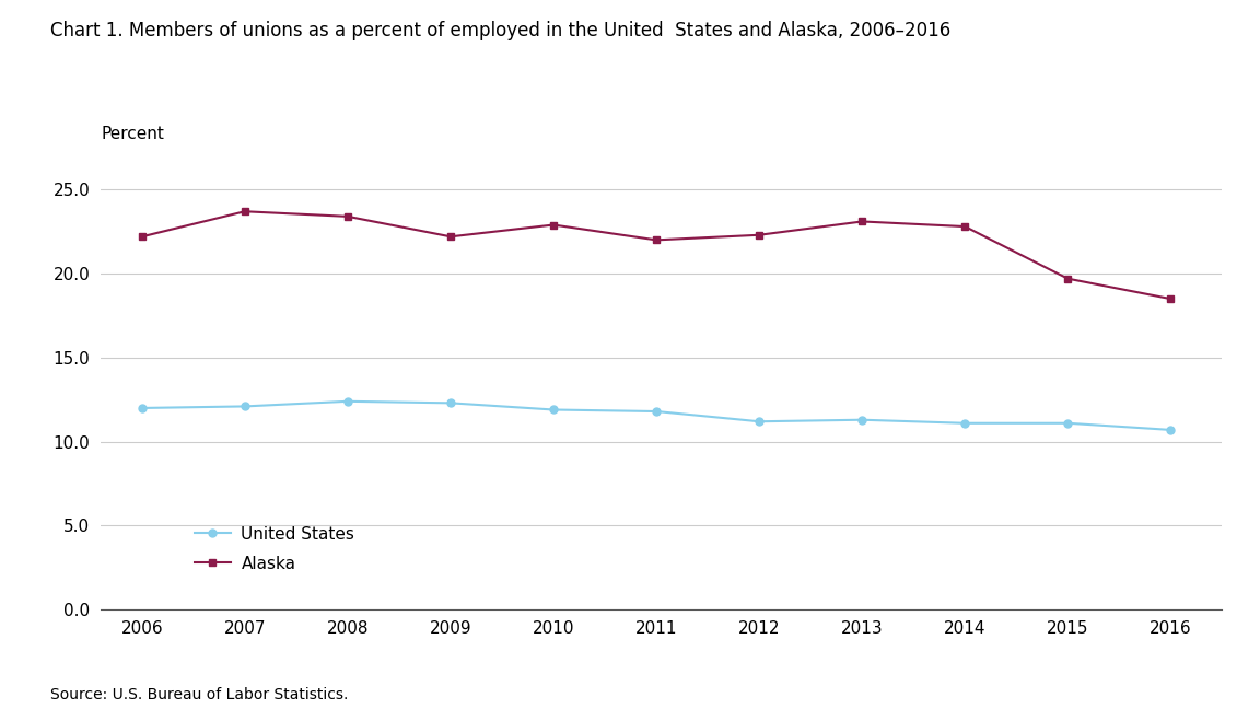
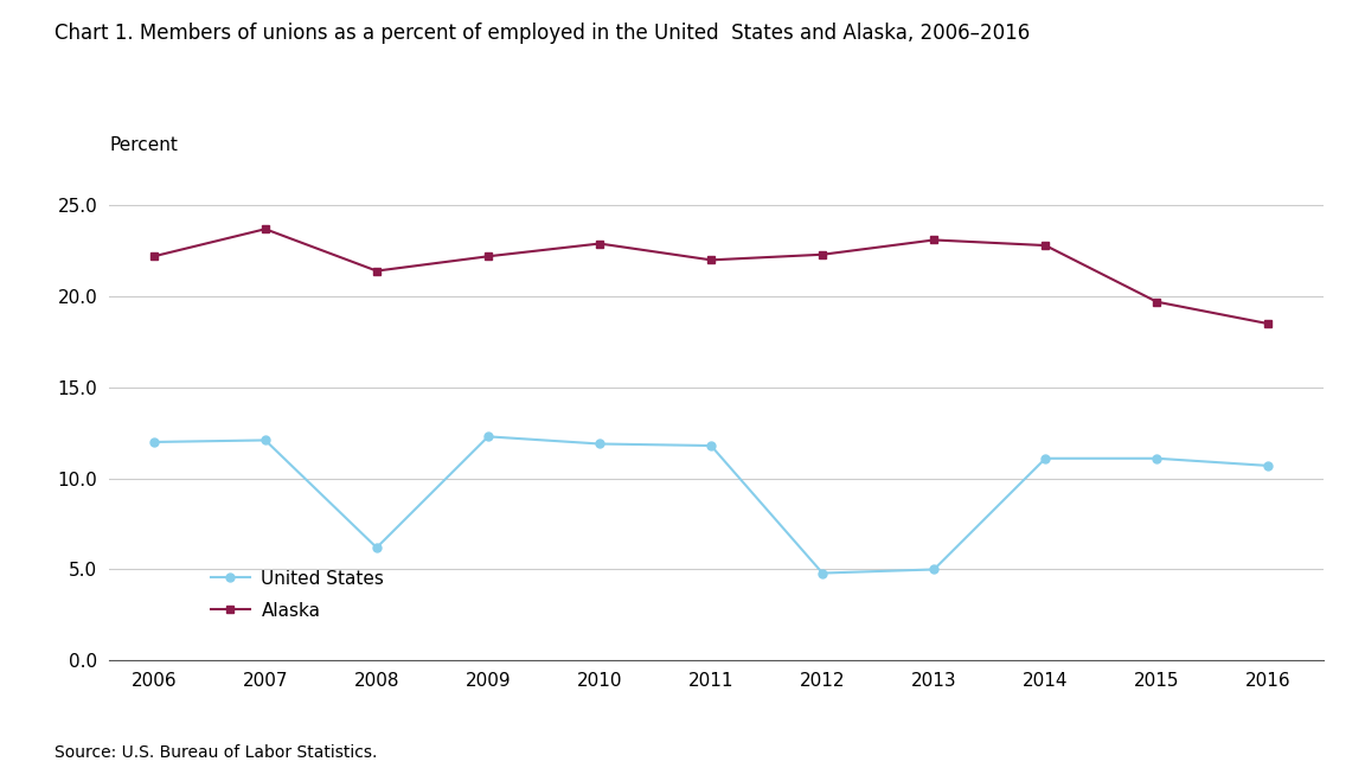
United States/2008: 12.4 -> 6.2
Alaska/2008: 23.4 -> 21.4
United States/2012: 11.2 -> 4.8
United States/2013: 11.3 -> 5.0
